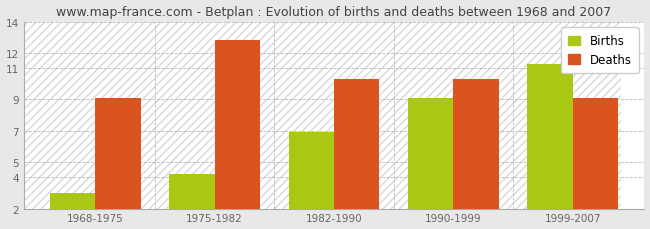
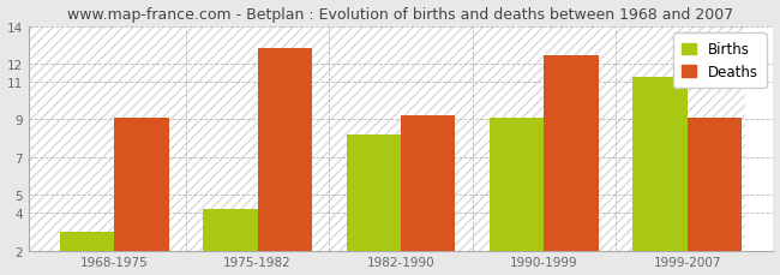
Births/1982-1990: 6.9 -> 8.2
Deaths/1982-1990: 10.3 -> 9.2
Deaths/1990-1999: 10.3 -> 12.4
